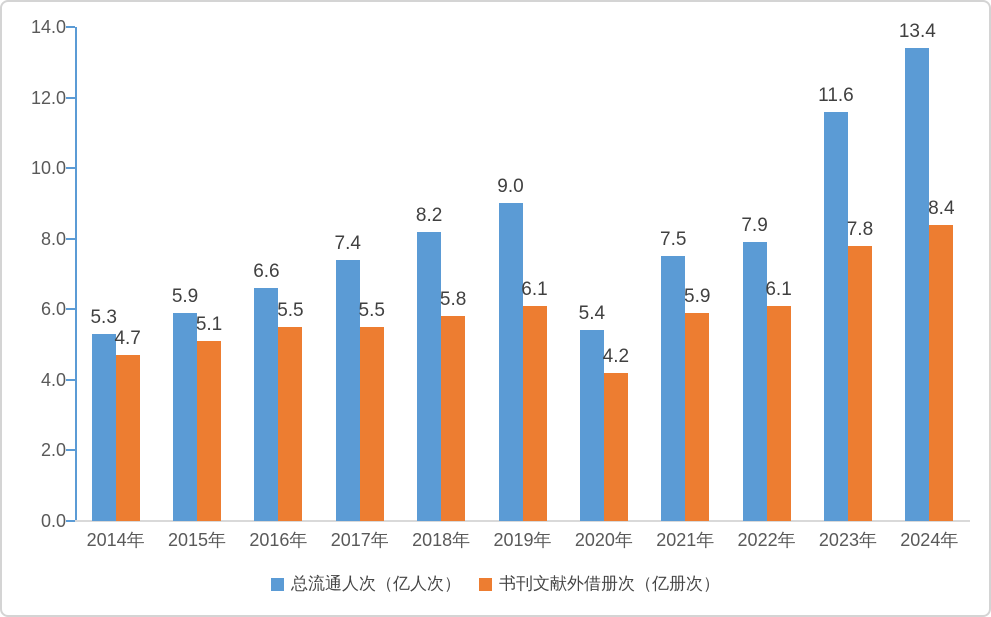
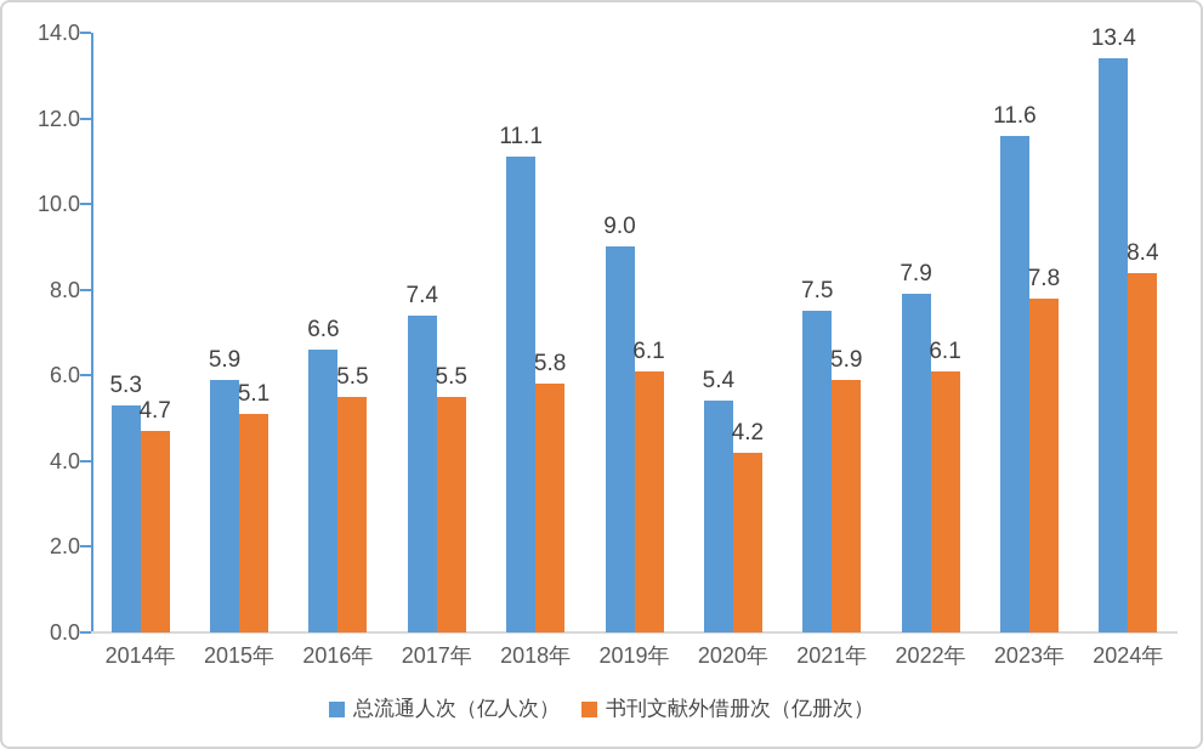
总流通人次（亿人次）/2018年: 8.2 -> 11.1
